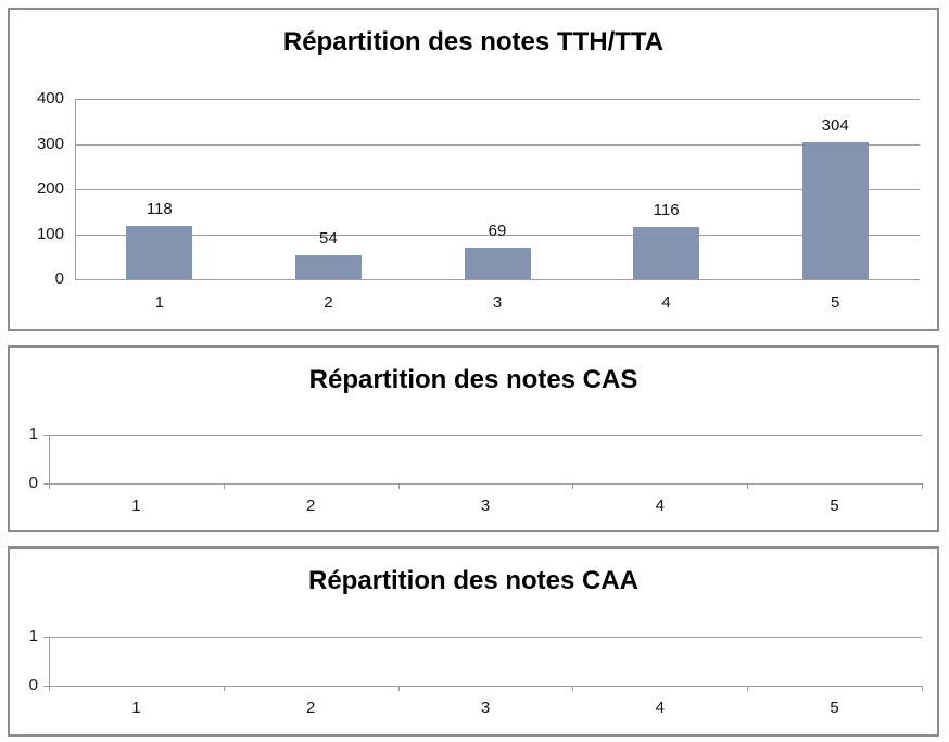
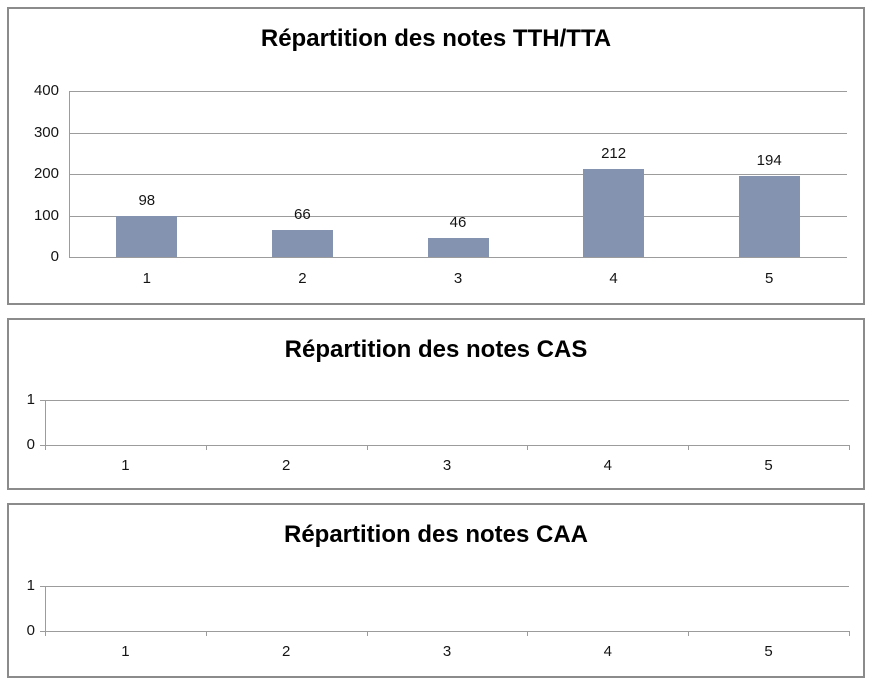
Répartition des notes TTH/TTA/1: 118 -> 98
Répartition des notes TTH/TTA/2: 54 -> 66
Répartition des notes TTH/TTA/3: 69 -> 46
Répartition des notes TTH/TTA/4: 116 -> 212
Répartition des notes TTH/TTA/5: 304 -> 194
